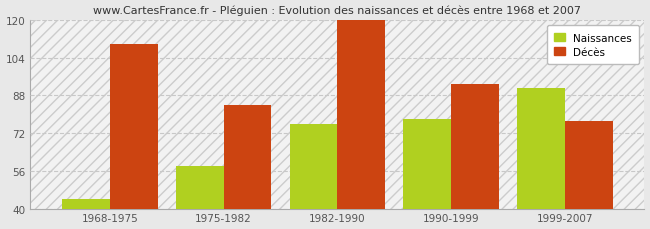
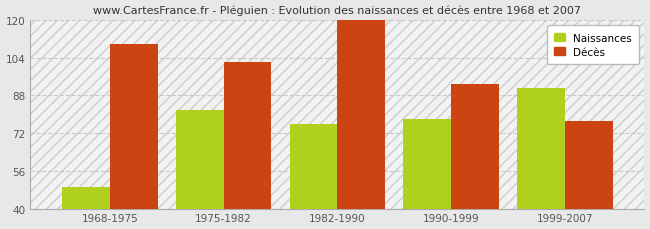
Naissances/1968-1975: 44 -> 49
Naissances/1975-1982: 58 -> 82
Décès/1975-1982: 84 -> 102
